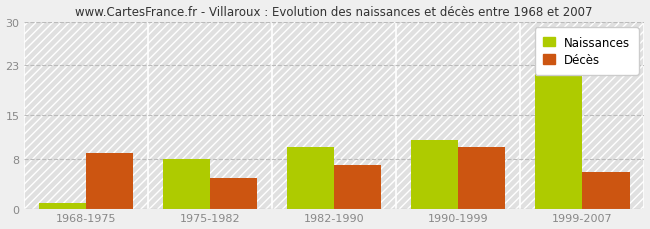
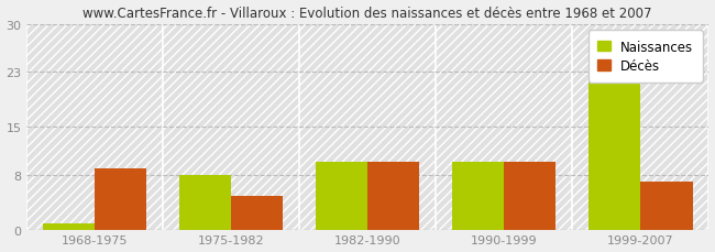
Décès/1982-1990: 7 -> 10
Naissances/1990-1999: 11 -> 10
Décès/1999-2007: 6 -> 7
